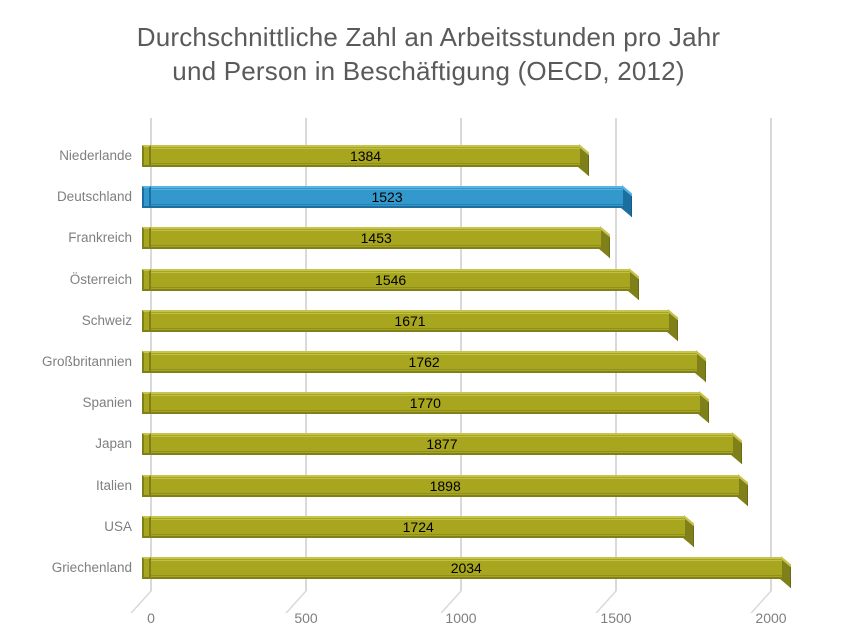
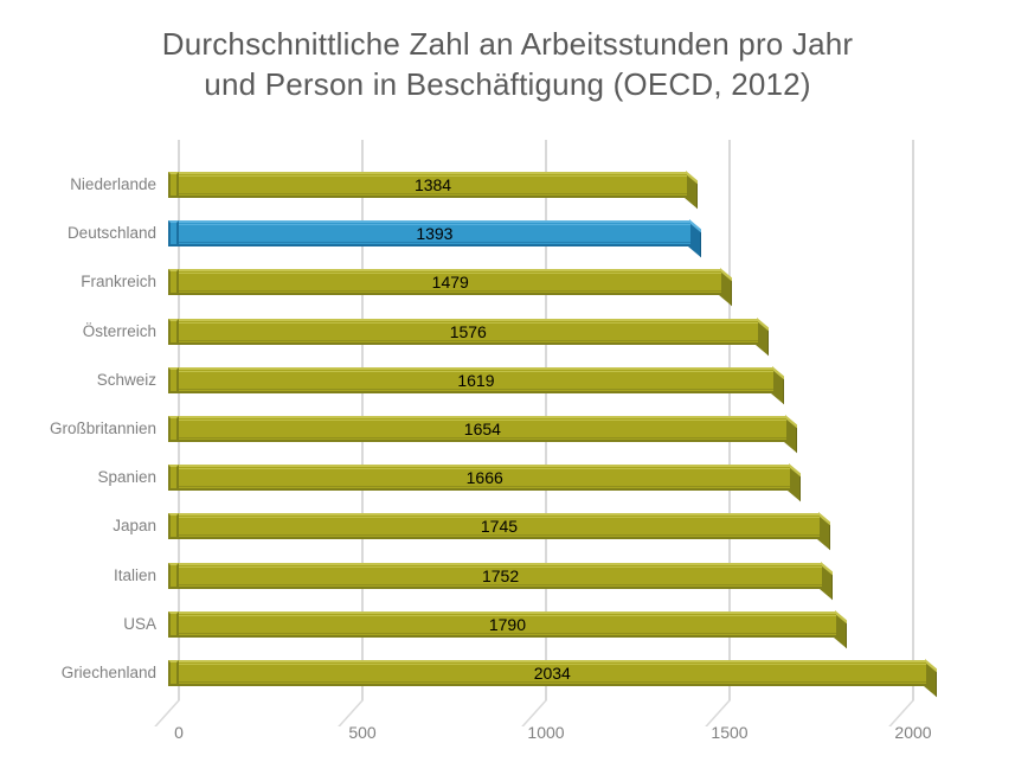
Deutschland: 1523 -> 1393
Frankreich: 1453 -> 1479
Österreich: 1546 -> 1576
Schweiz: 1671 -> 1619
Großbritannien: 1762 -> 1654
Spanien: 1770 -> 1666
Japan: 1877 -> 1745
Italien: 1898 -> 1752
USA: 1724 -> 1790
